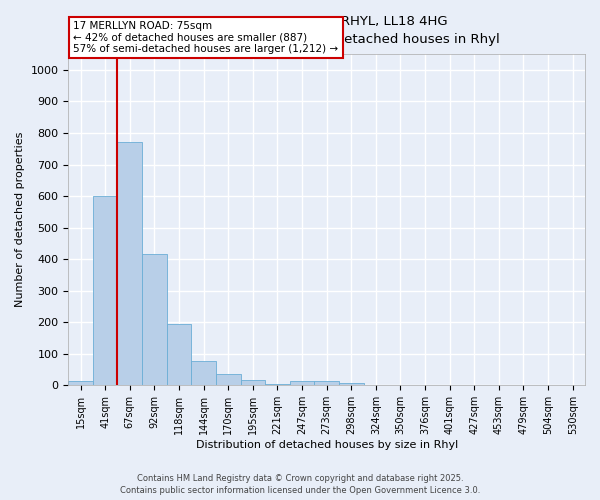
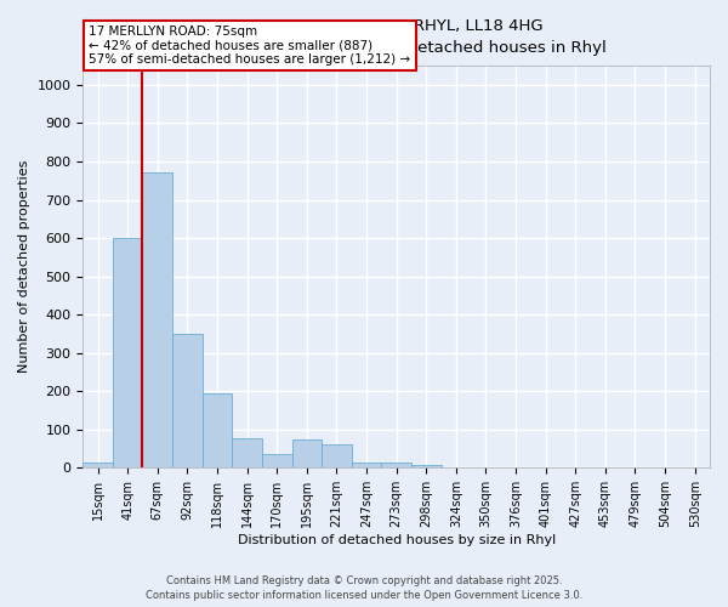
92sqm: 415 -> 350
195sqm: 18 -> 75
221sqm: 5 -> 60
